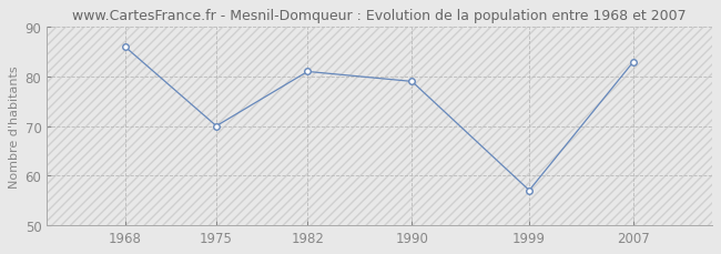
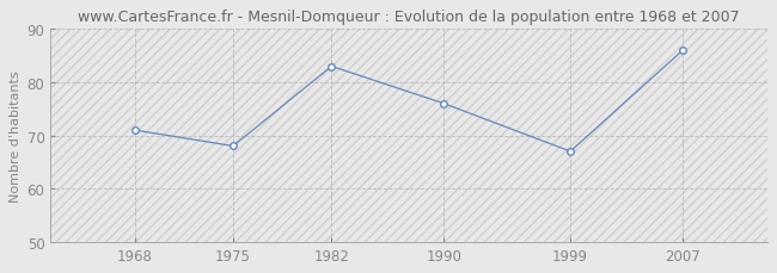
1968: 86 -> 71
1975: 70 -> 68
1982: 81 -> 83
1990: 79 -> 76
1999: 57 -> 67
2007: 83 -> 86
